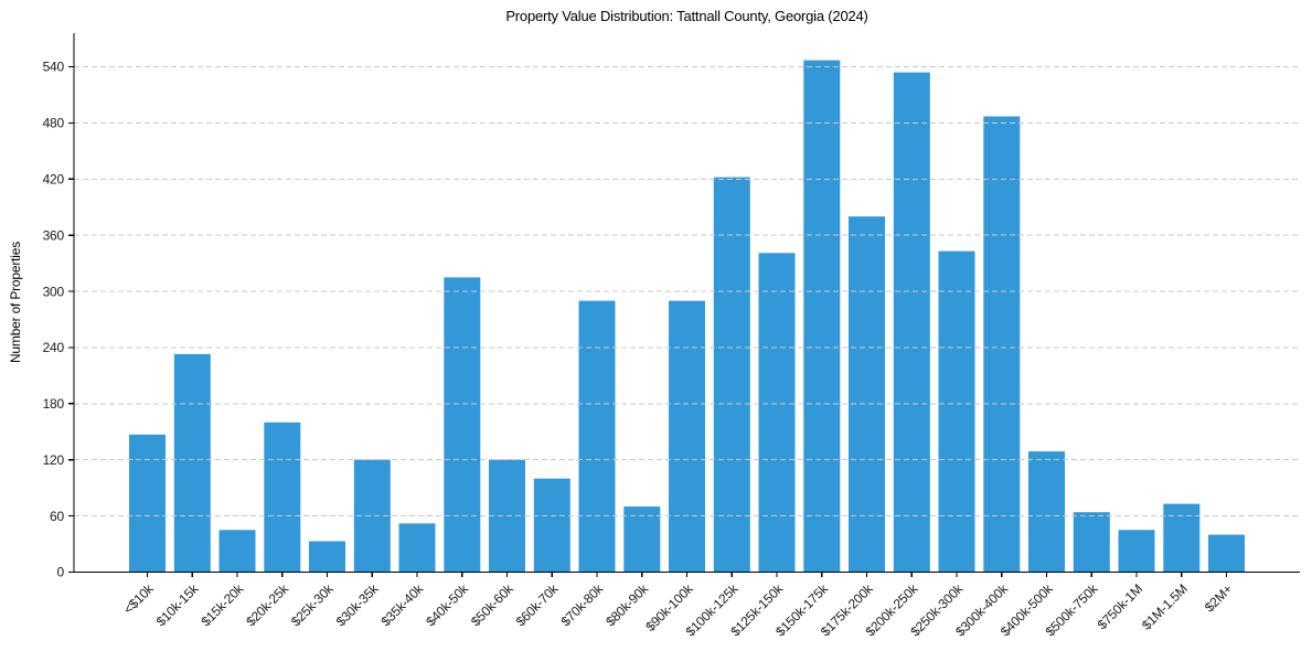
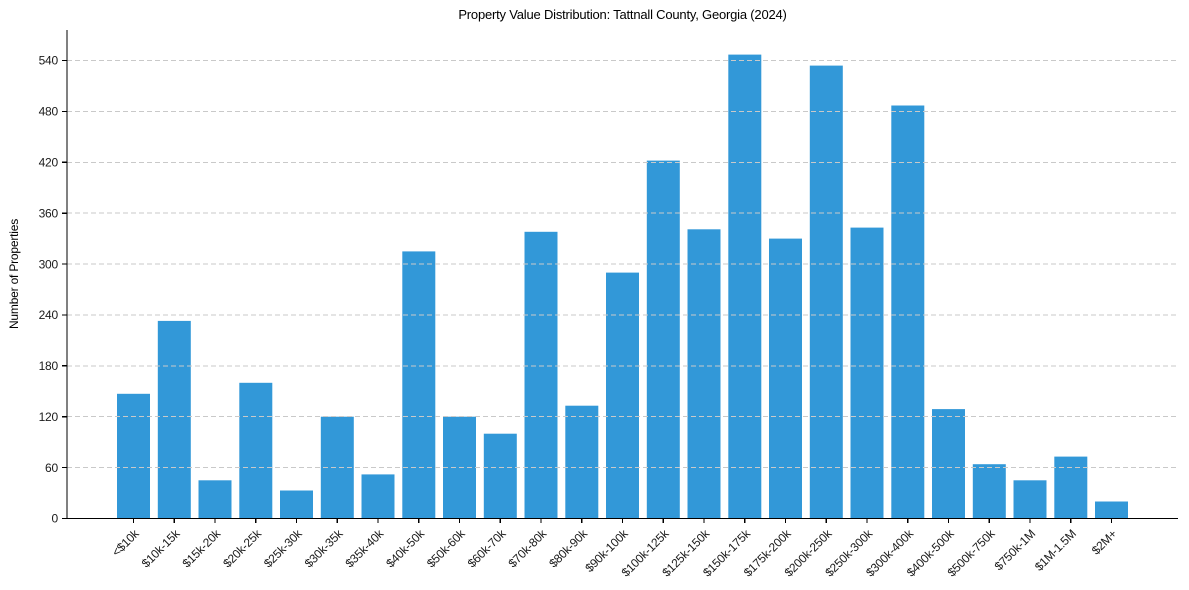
$70k-80k: 290 -> 340
$80k-90k: 70 -> 130
$175k-200k: 380 -> 330
$2M+: 40 -> 20
